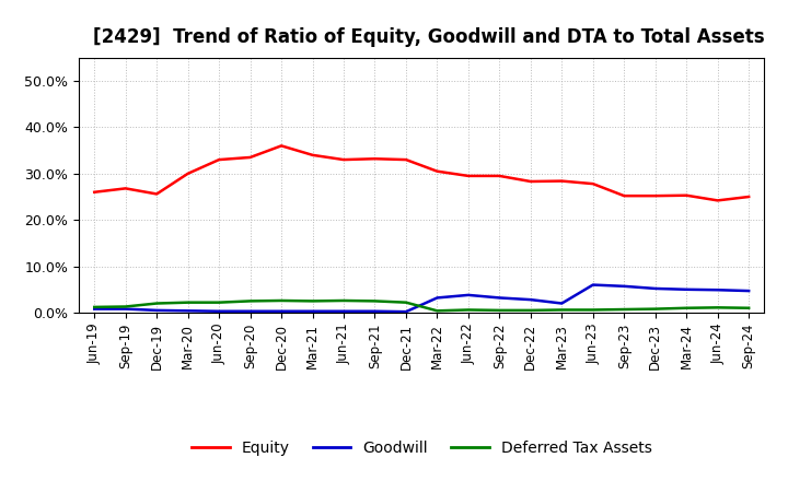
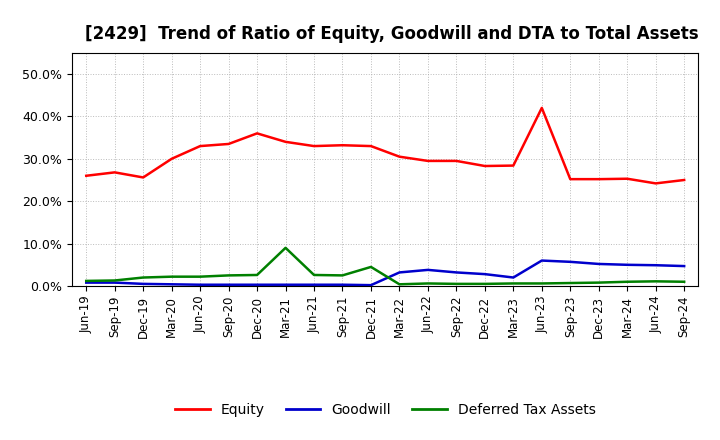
Deferred Tax Assets/Mar-21: 2.5% -> 9.0%
Deferred Tax Assets/Dec-21: 2.2% -> 4.5%
Equity/Jun-23: 27.8% -> 42.0%
